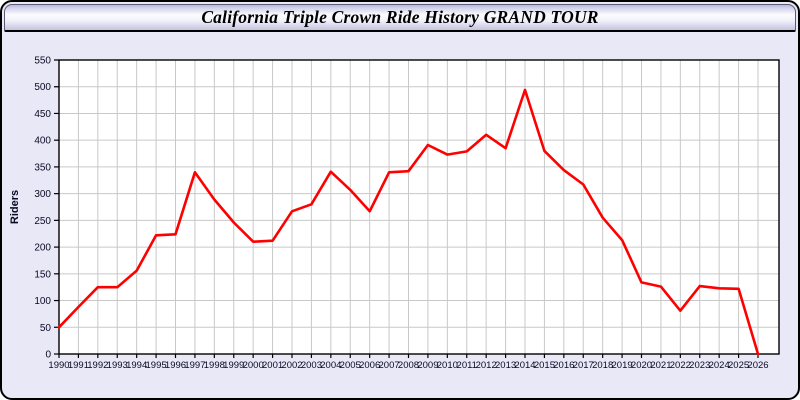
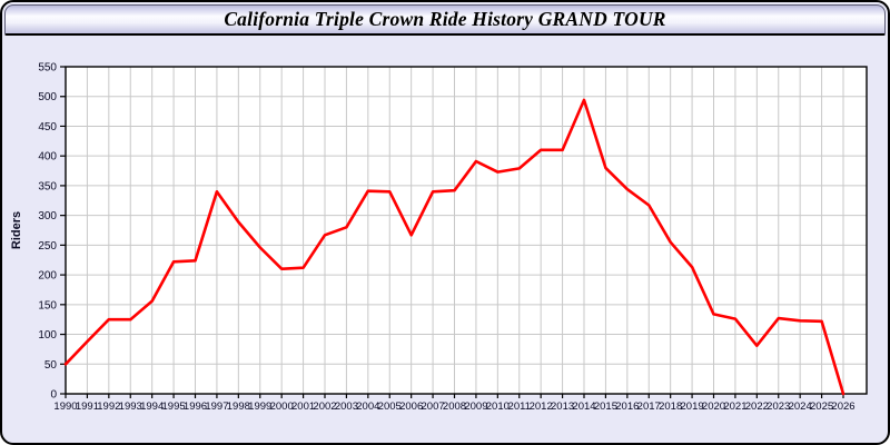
2005: 310 -> 340
2013: 380 -> 410
